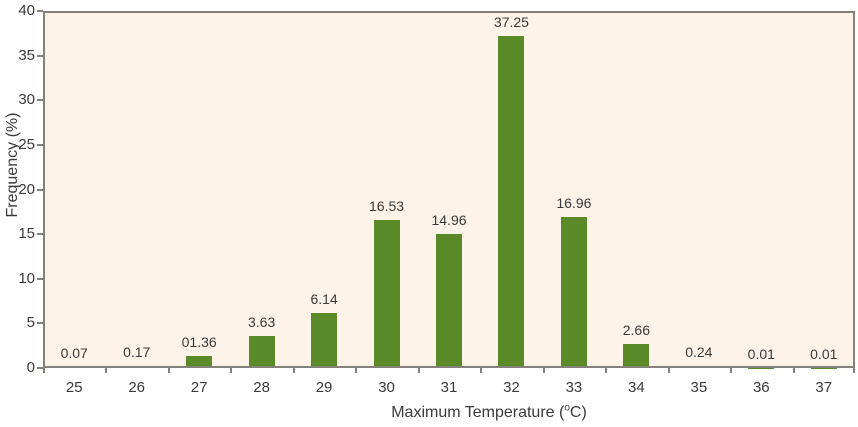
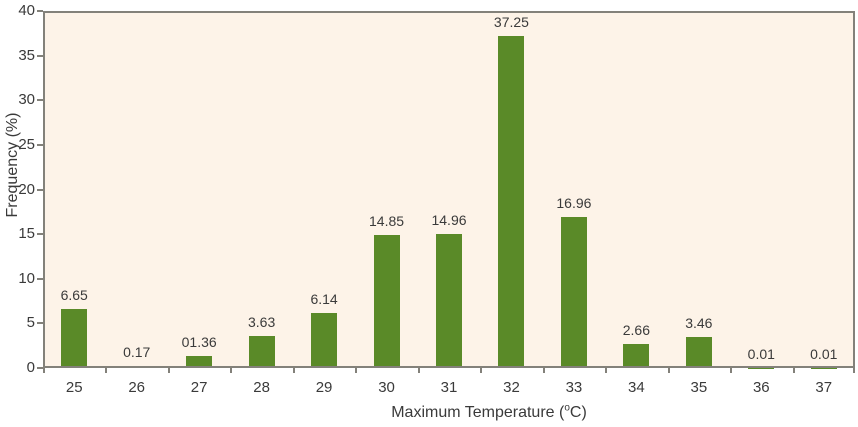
25: 0.07 -> 6.65
30: 16.53 -> 14.85
35: 0.24 -> 3.46
